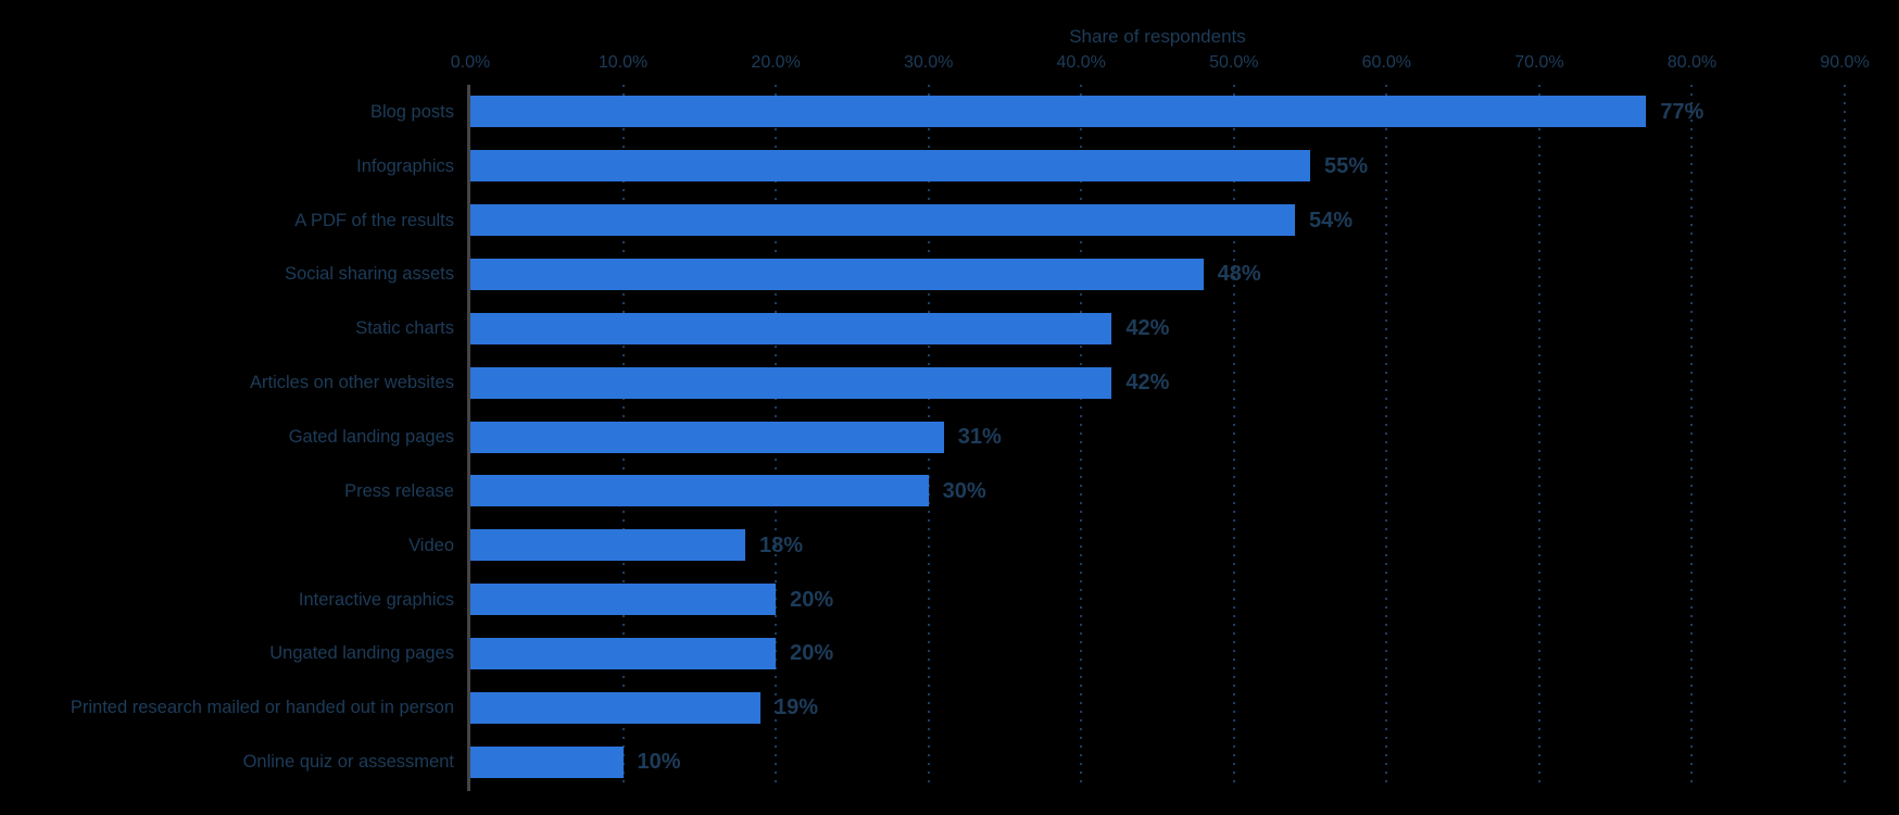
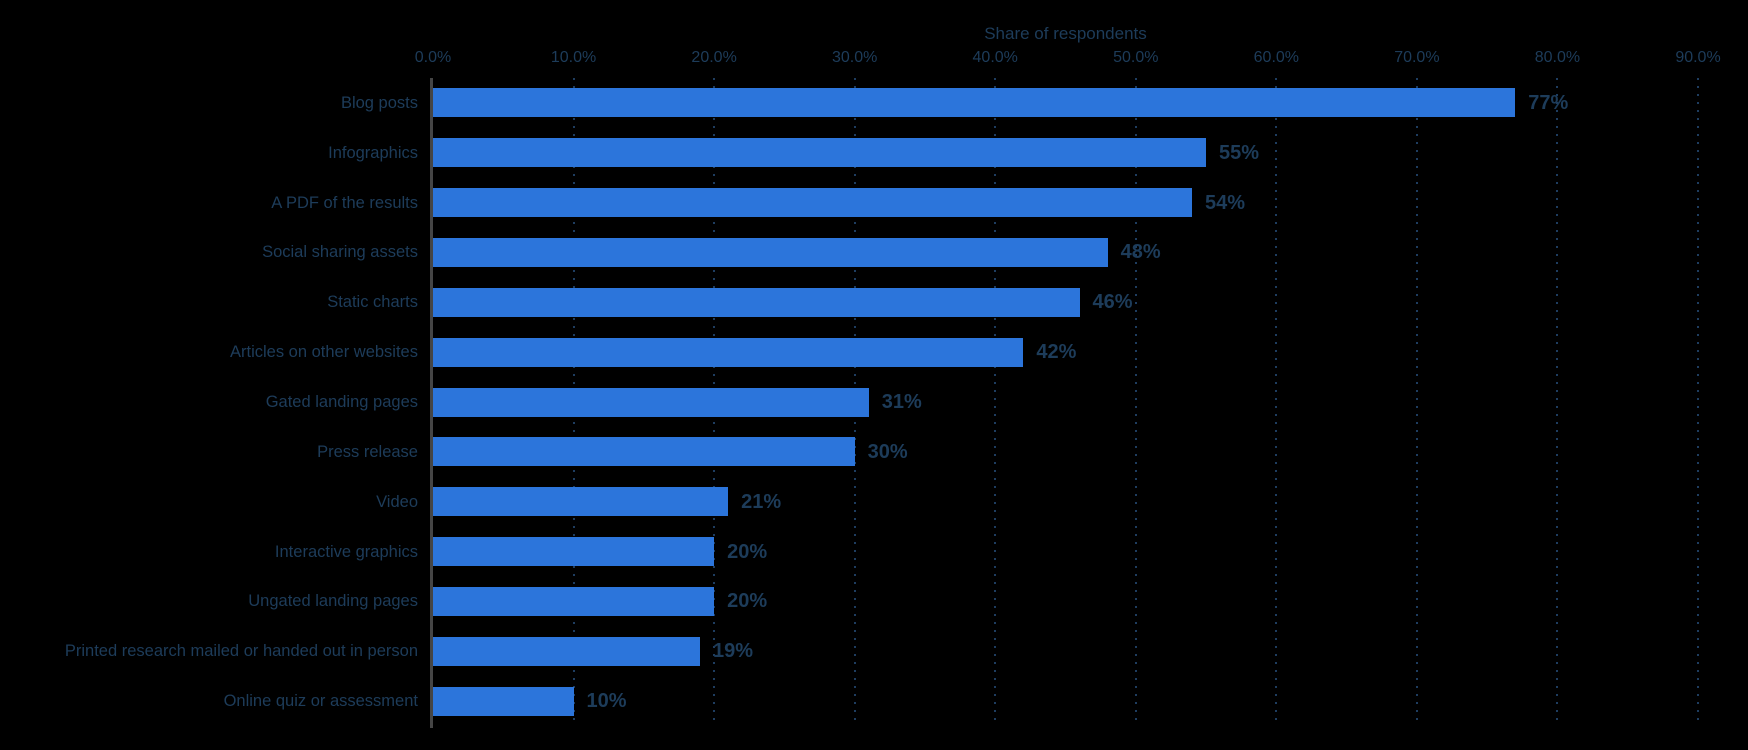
Static charts: 42% -> 46%
Video: 18% -> 21%
